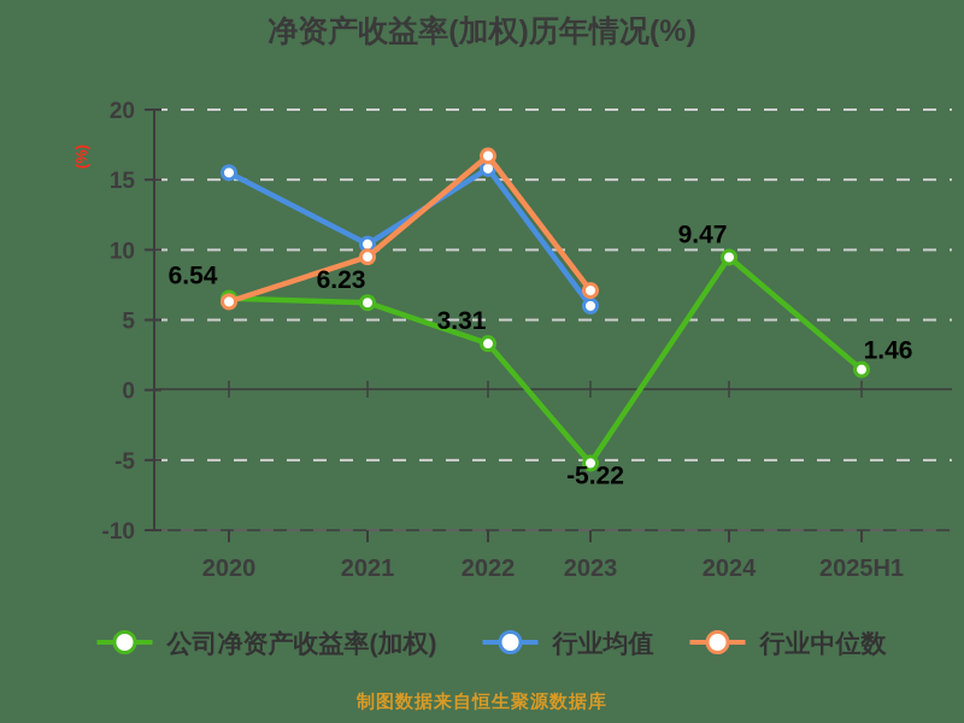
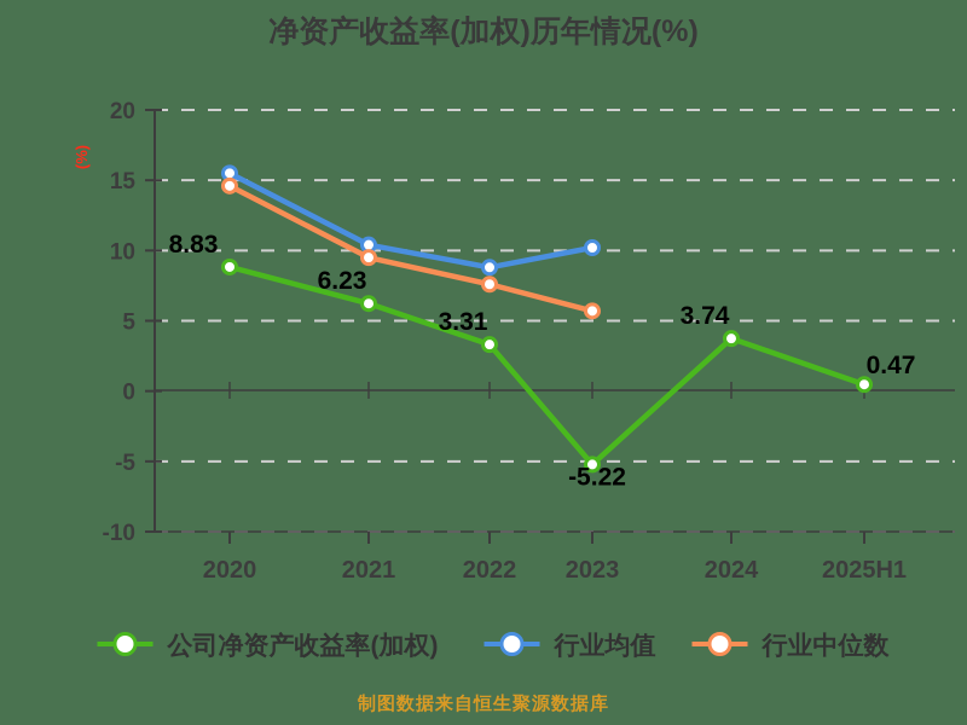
公司净资产收益率(加权)/2020: 6.54 -> 8.83
行业中位数/2020: 6.3 -> 14.6
行业均值/2022: 15.8 -> 8.8
行业中位数/2022: 16.7 -> 7.6
行业均值/2023: 6.0 -> 10.2
行业中位数/2023: 7.1 -> 5.7
公司净资产收益率(加权)/2024: 9.47 -> 3.74
公司净资产收益率(加权)/2025H1: 1.46 -> 0.47
